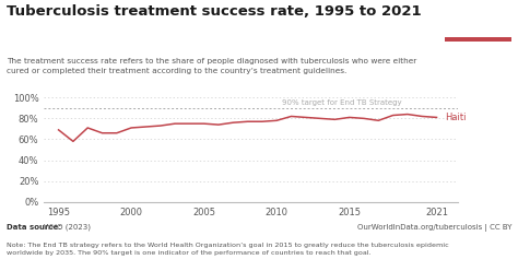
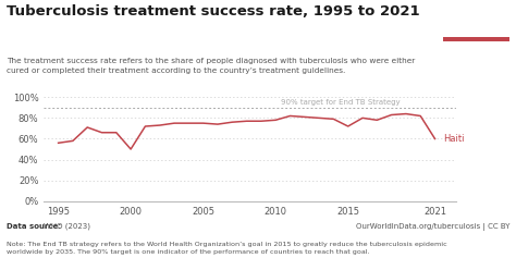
1995: 69% -> 56%
2000: 71% -> 50%
2015: 81% -> 72%
2021: 81% -> 60%
